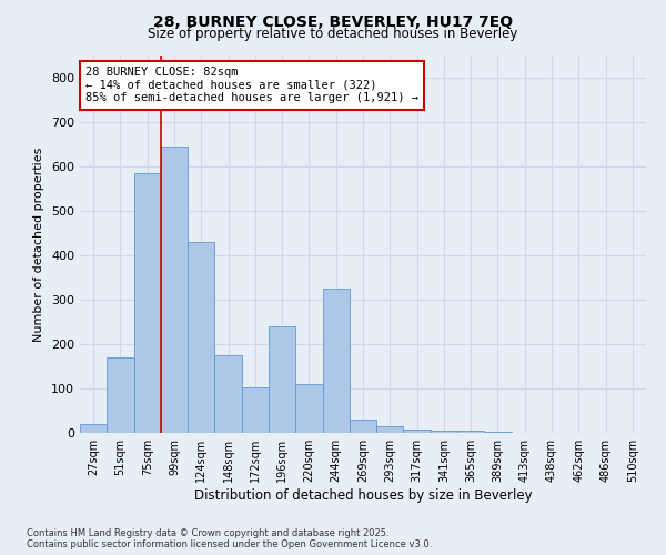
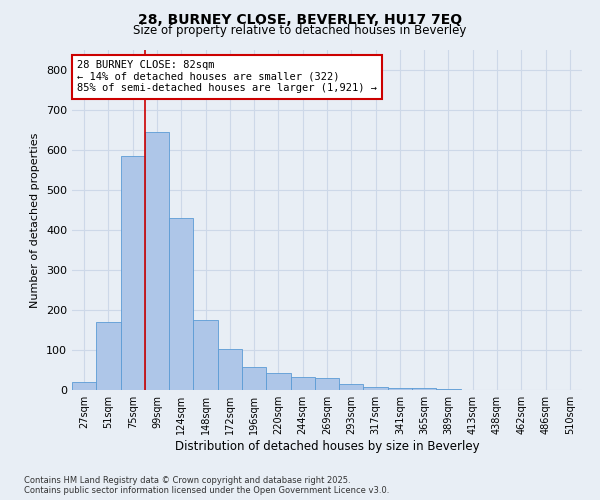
196sqm: 240 -> 58
220sqm: 110 -> 43
244sqm: 325 -> 33
